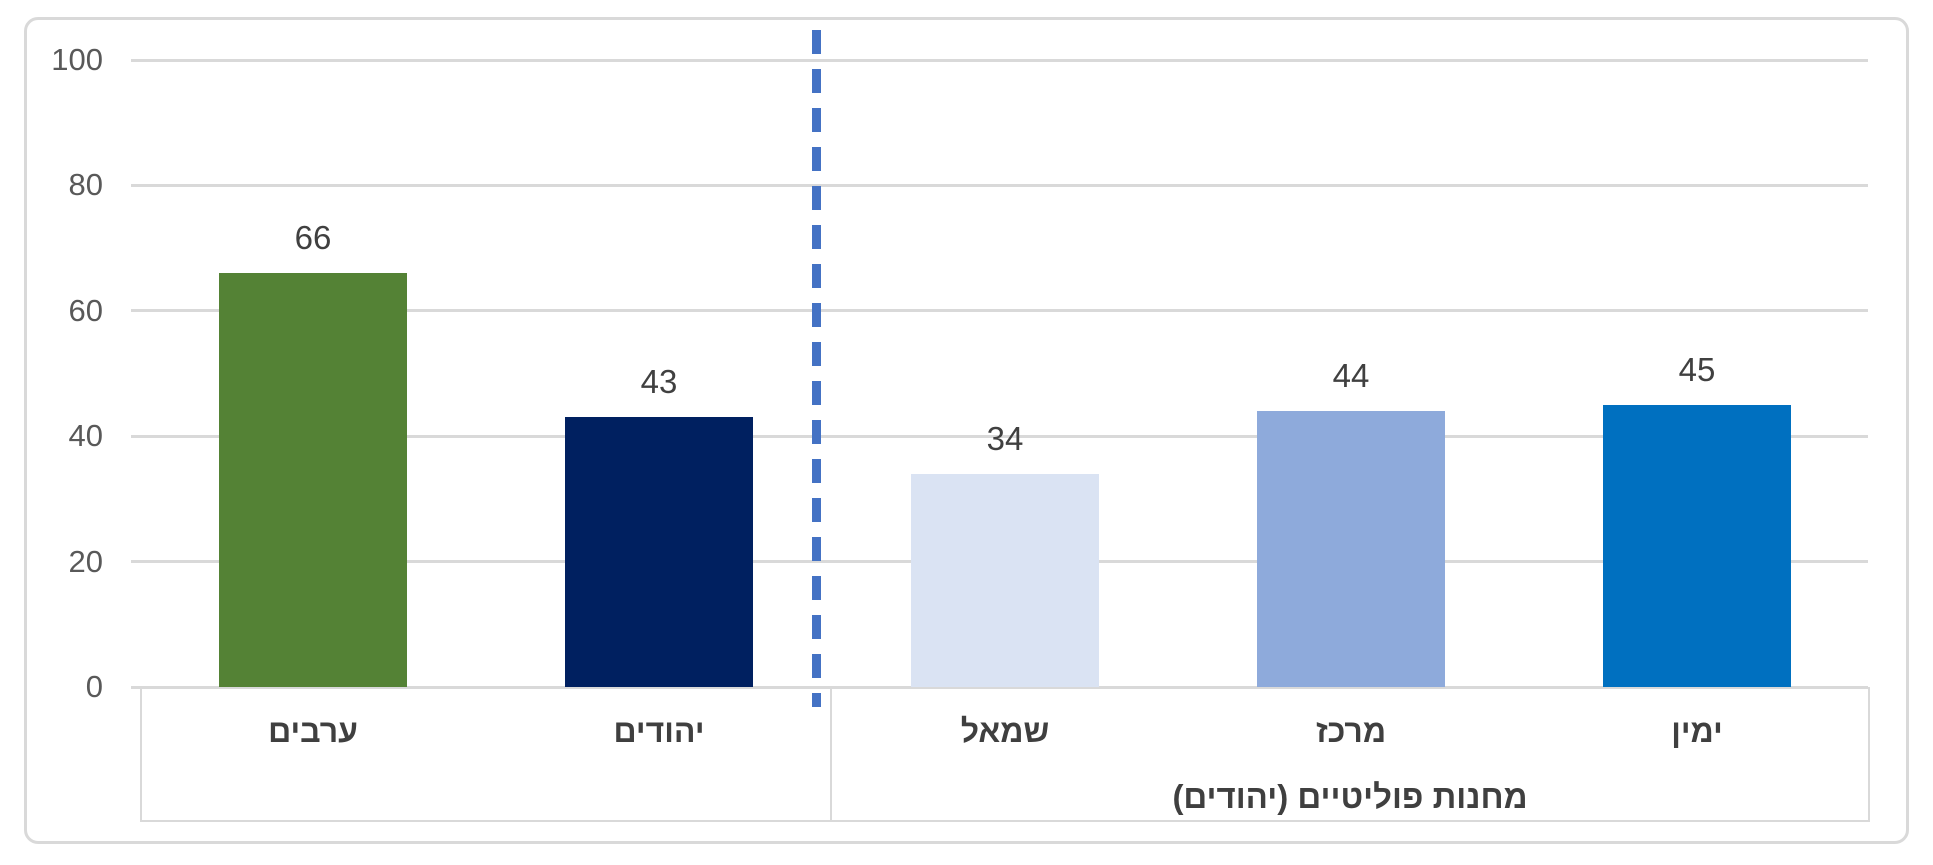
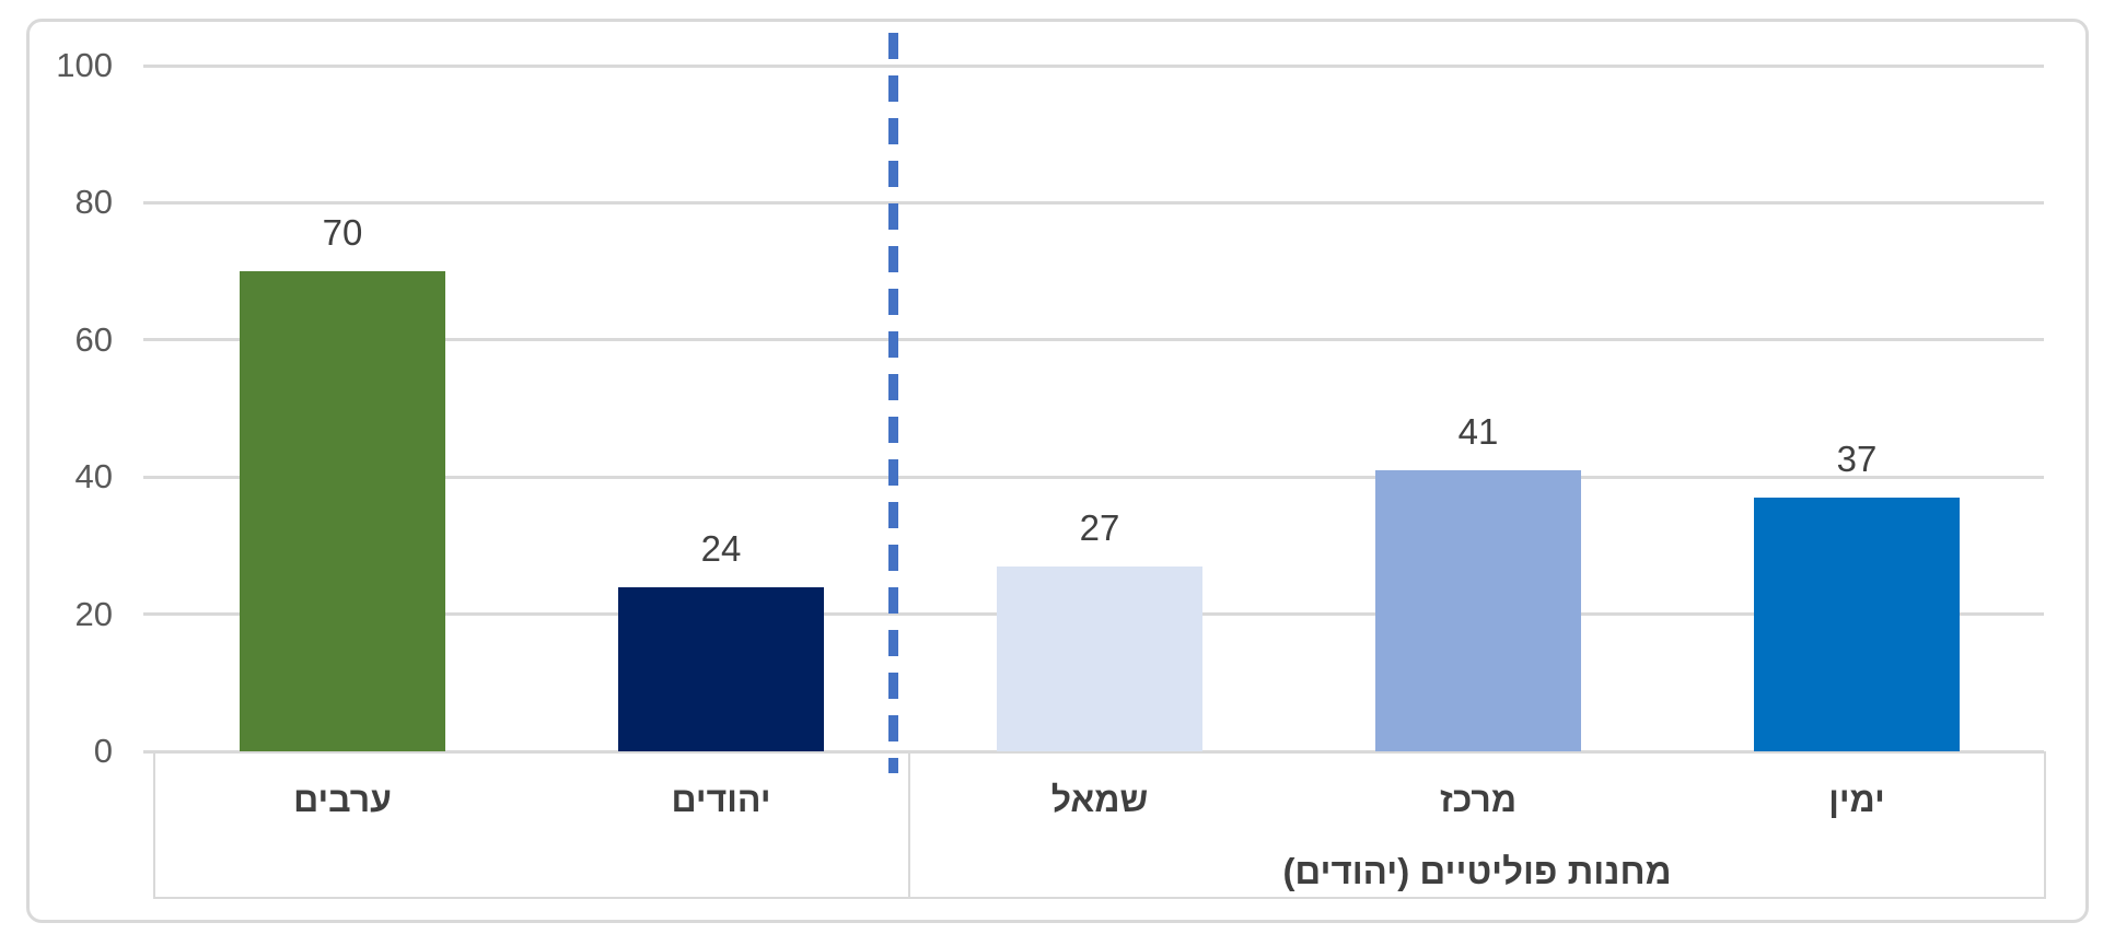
ערבים: 66 -> 70
יהודים: 43 -> 24
שמאל: 34 -> 27
מרכז: 44 -> 41
ימין: 45 -> 37
